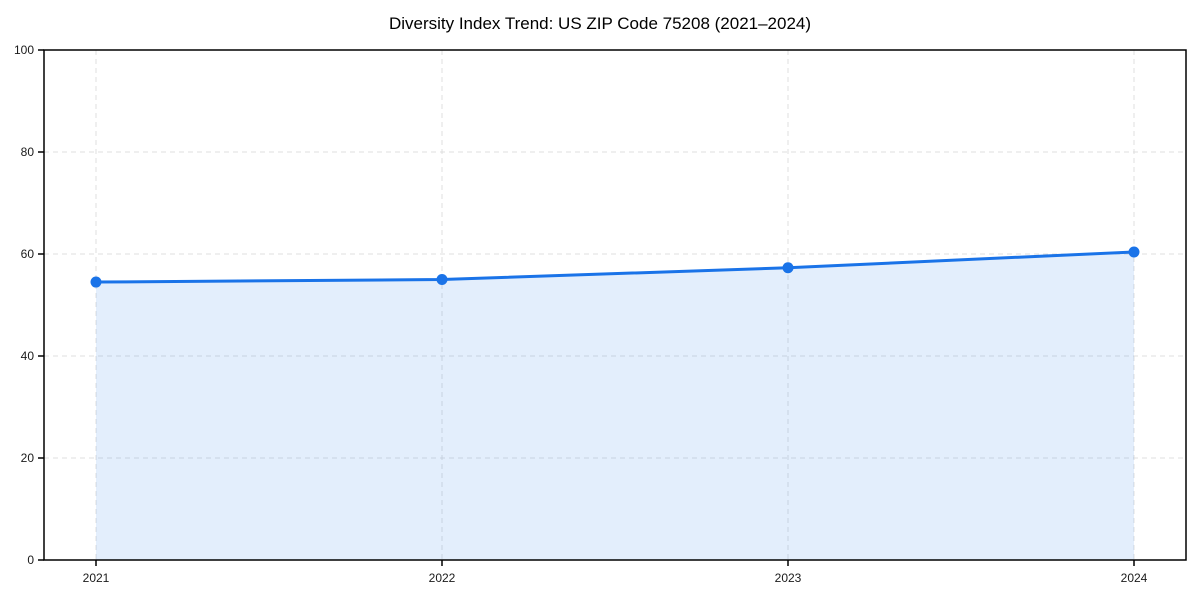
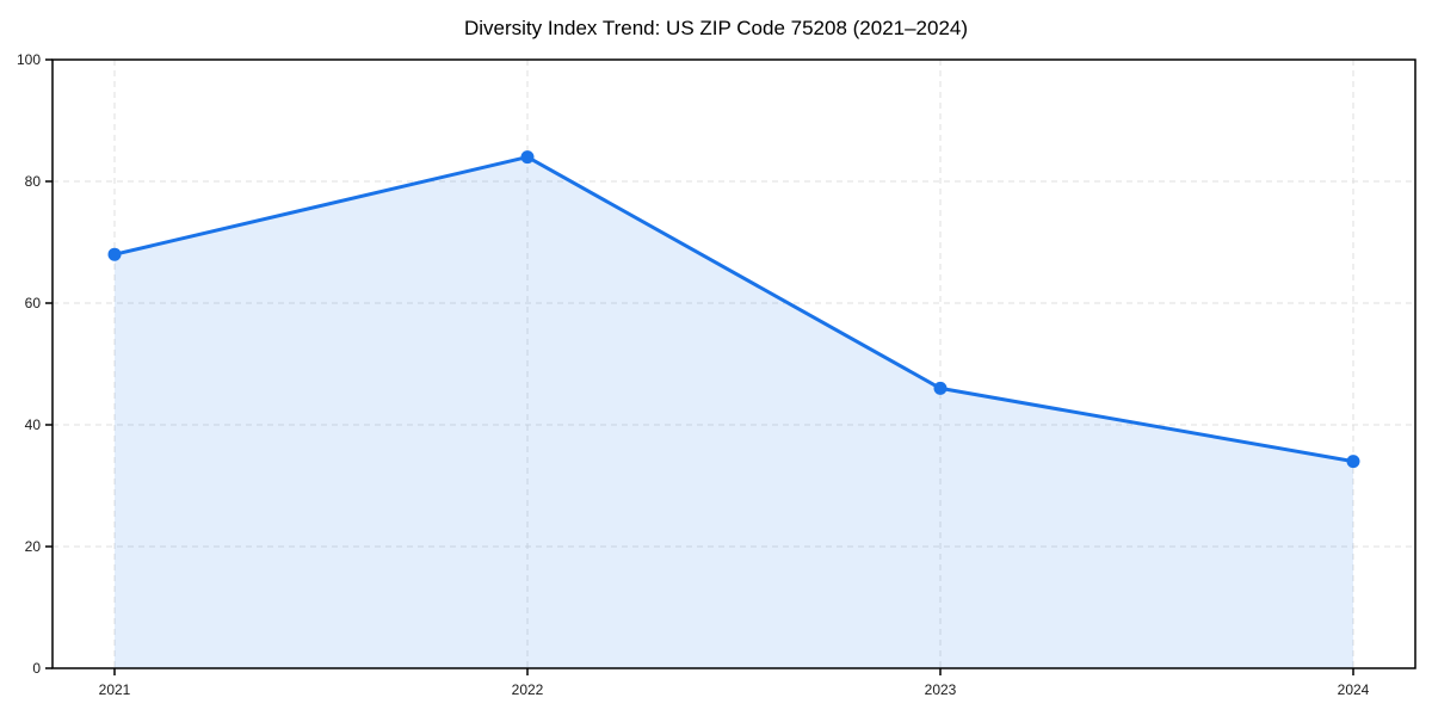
2021: 54 -> 68
2022: 55 -> 84
2023: 57 -> 46
2024: 60 -> 34
